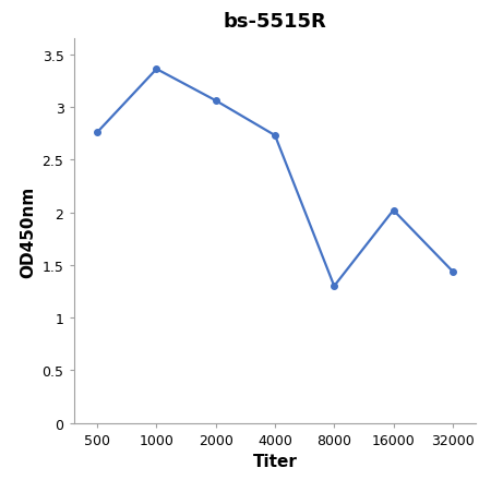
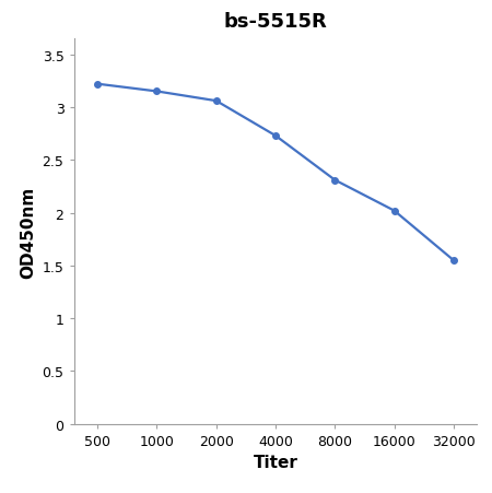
500: 2.76 -> 3.22
1000: 3.36 -> 3.15
8000: 1.30 -> 2.31
32000: 1.44 -> 1.55
